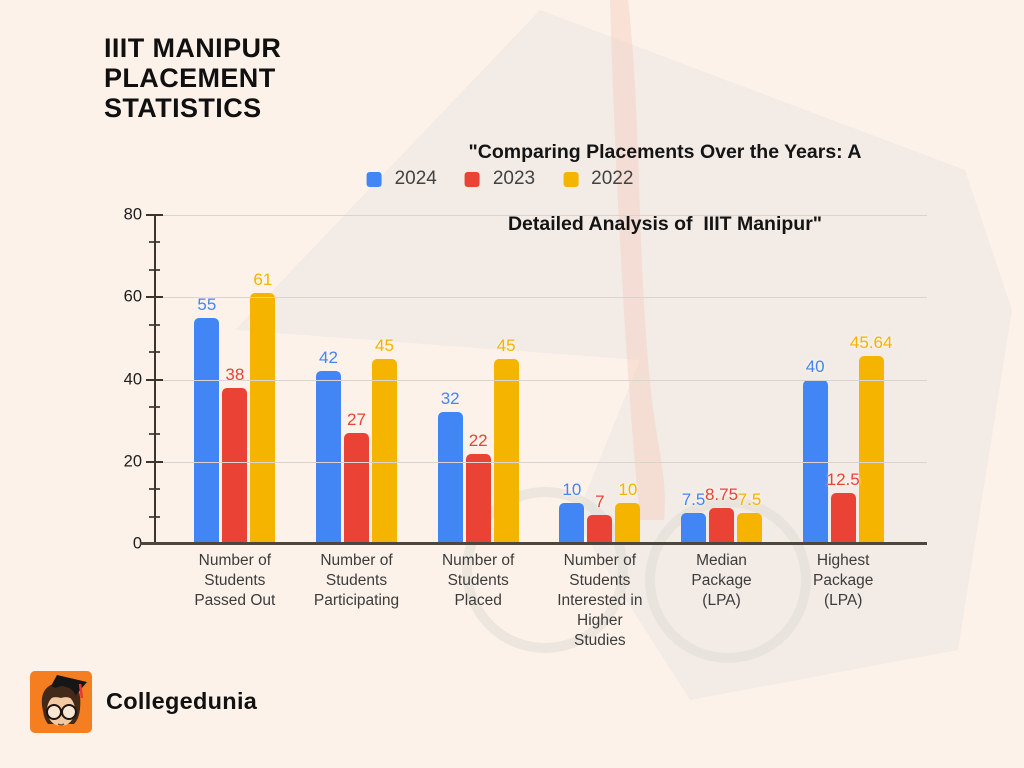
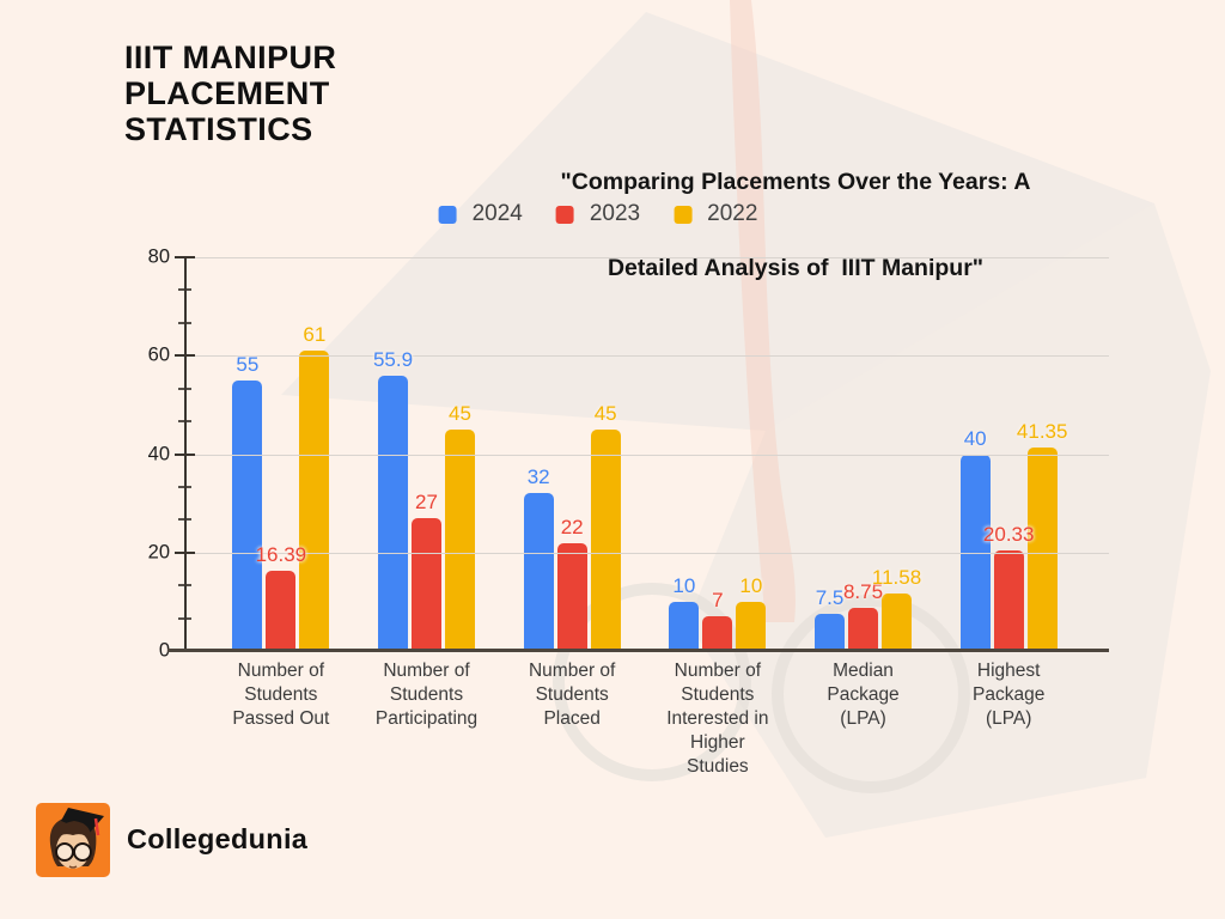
2023/Number of Students Passed Out: 38 -> 16.39
2024/Number of Students Participating: 42 -> 55.9
2022/Median Package (LPA): 7.5 -> 11.58
2023/Highest Package (LPA): 12.5 -> 20.33
2022/Highest Package (LPA): 45.64 -> 41.35
